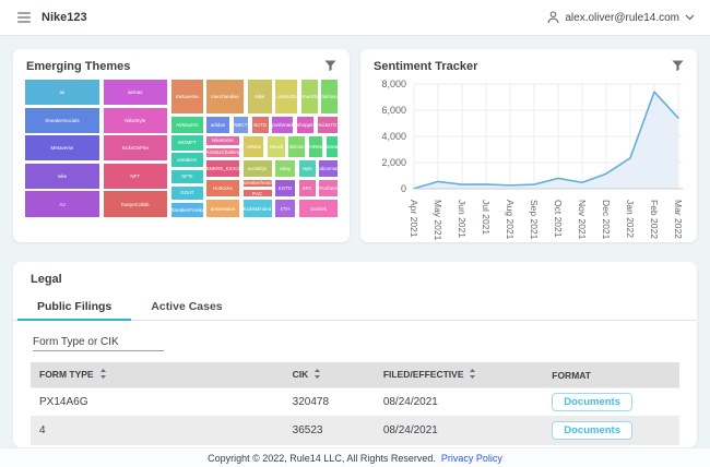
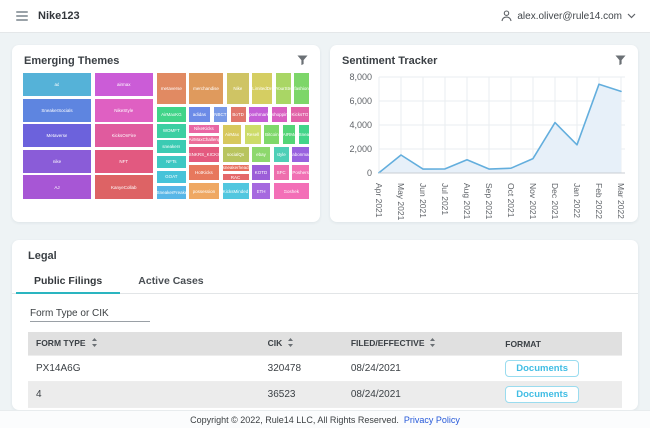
May 2021: 600 -> 1500
Aug 2021: 300 -> 1100
Oct 2021: 800 -> 400
Nov 2021: 500 -> 1200
Dec 2021: 1200 -> 4200
Mar 2022: 5400 -> 6800
